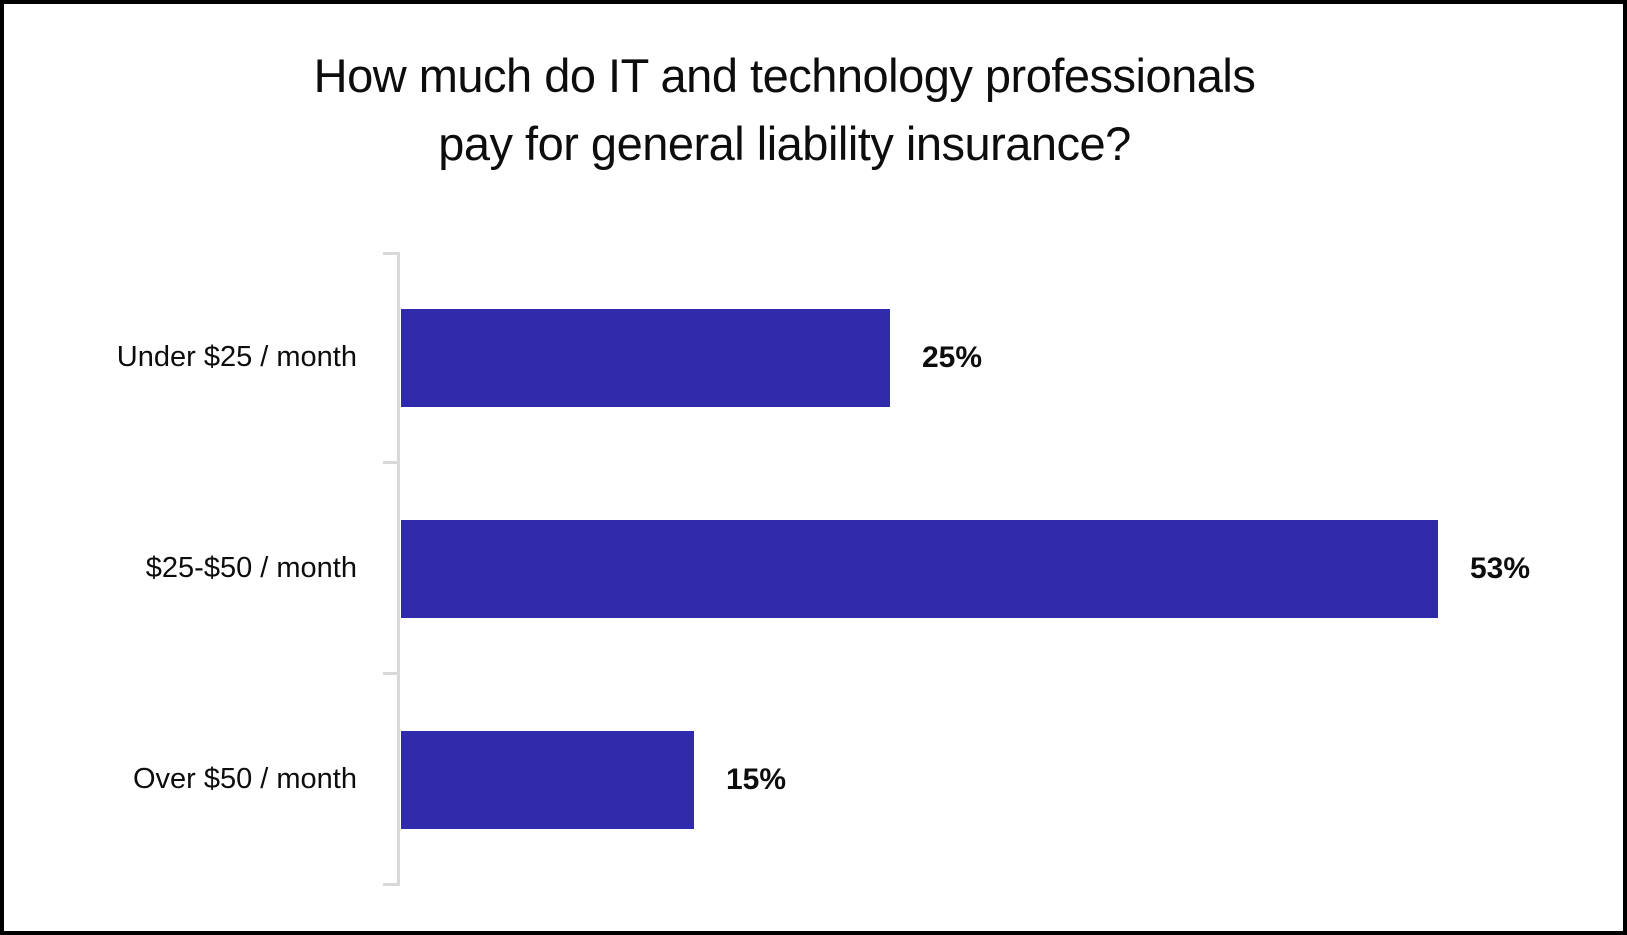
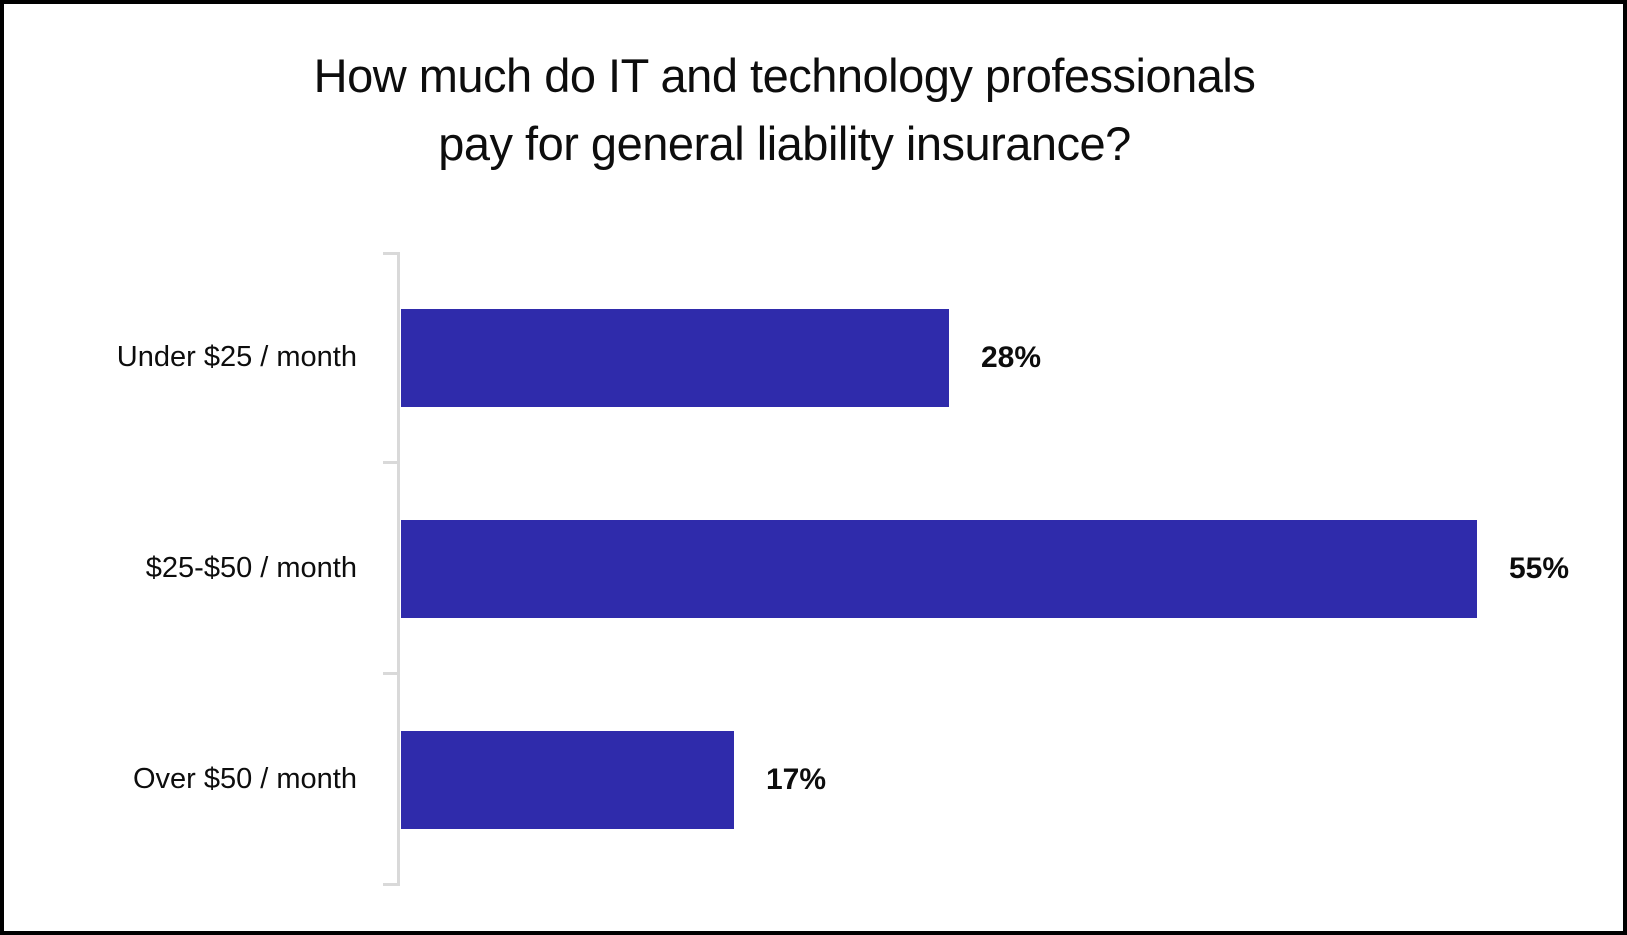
Under $25 / month: 25% -> 28%
$25-$50 / month: 53% -> 55%
Over $50 / month: 15% -> 17%
